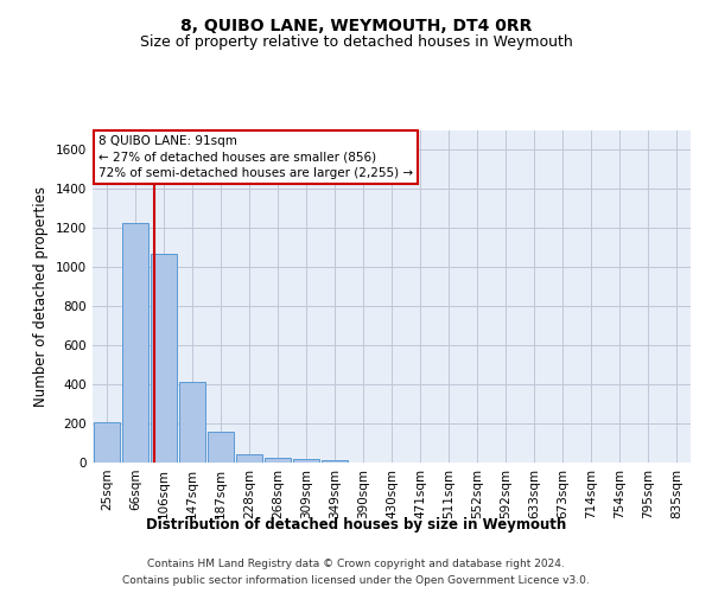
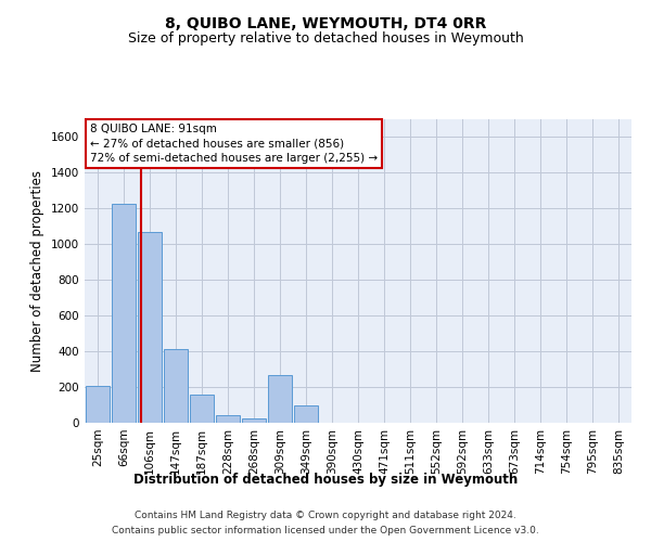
309sqm: 20 -> 270
349sqm: 20 -> 100
